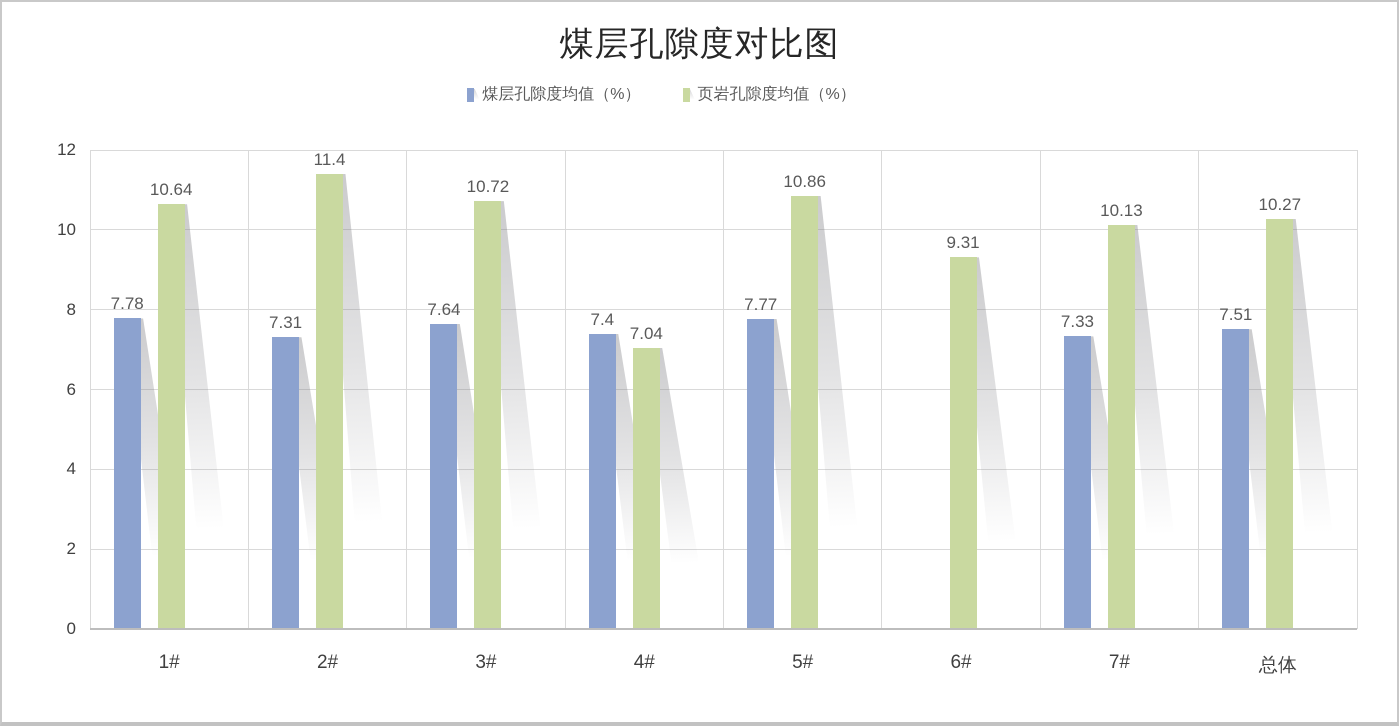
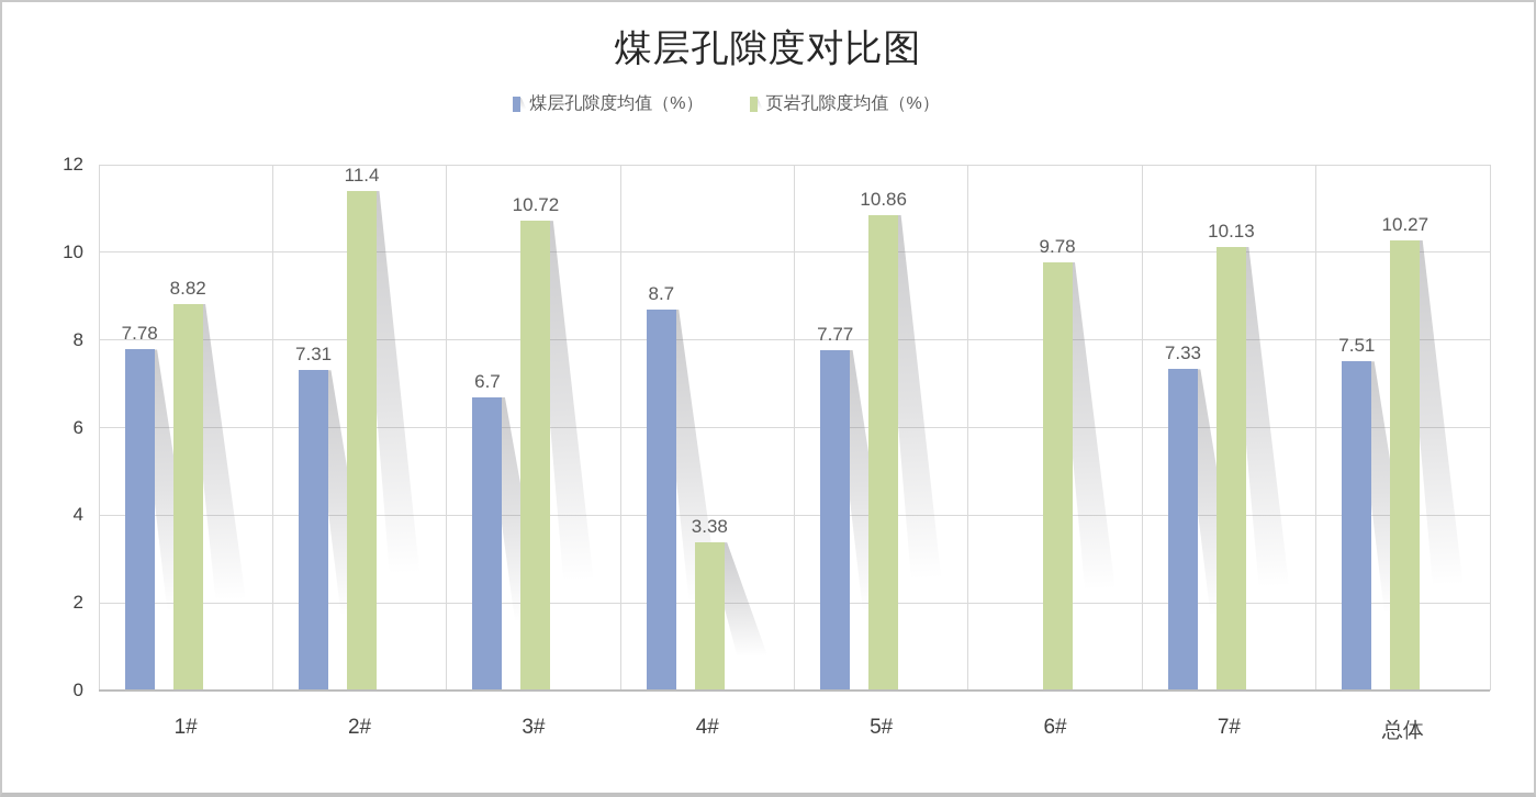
页岩孔隙度均值（%）/1#: 10.64 -> 8.82
煤层孔隙度均值（%）/3#: 7.64 -> 6.7
煤层孔隙度均值（%）/4#: 7.4 -> 8.7
页岩孔隙度均值（%）/4#: 7.04 -> 3.38
页岩孔隙度均值（%）/6#: 9.31 -> 9.78
